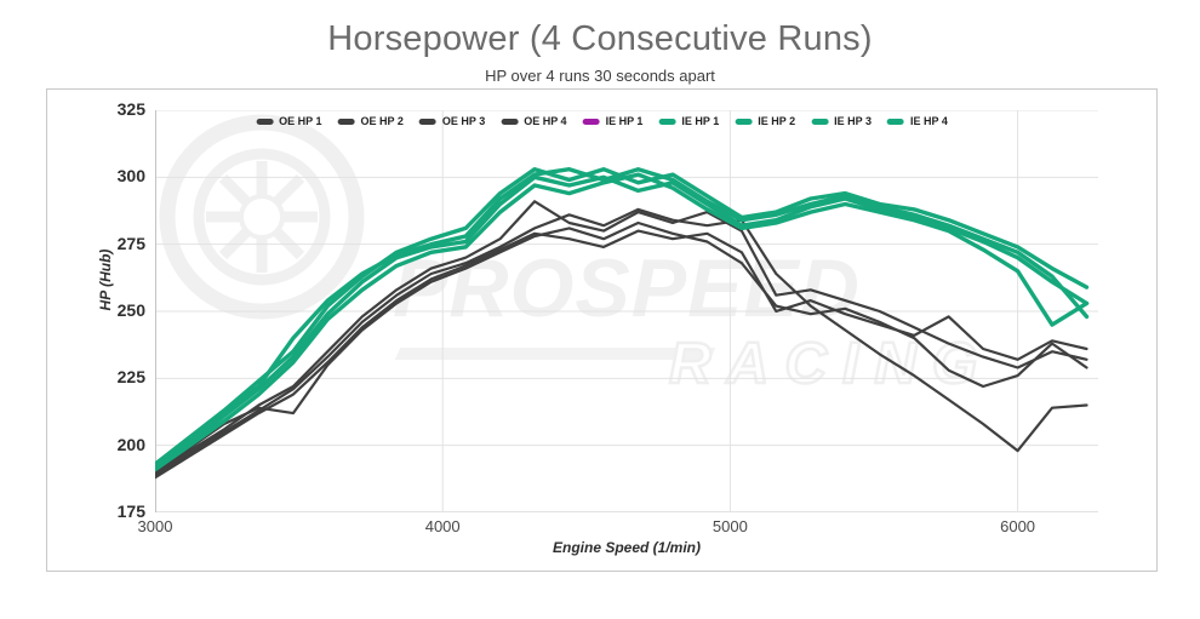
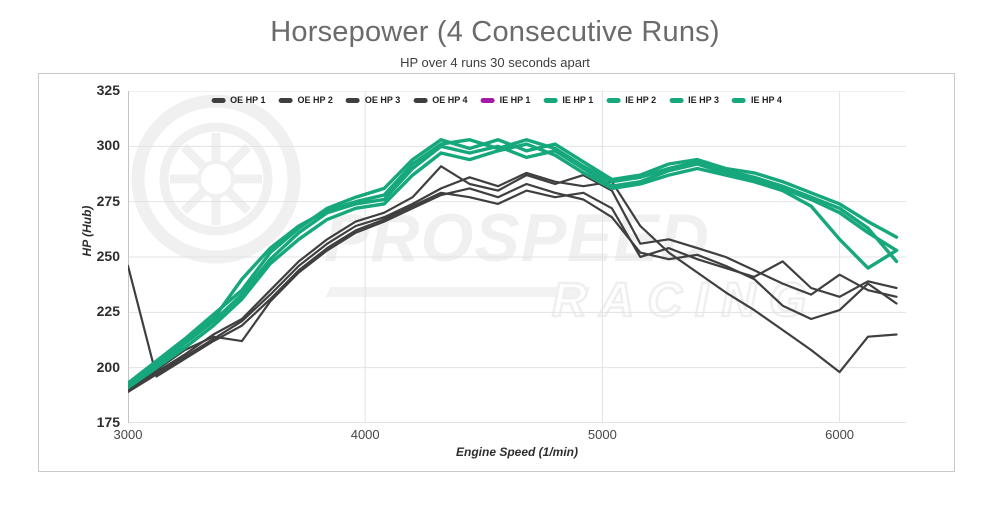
OE HP 4/3000: 188 -> 246
OE HP 1/6000: 229 -> 242
IE HP 3/6000: 265 -> 258
